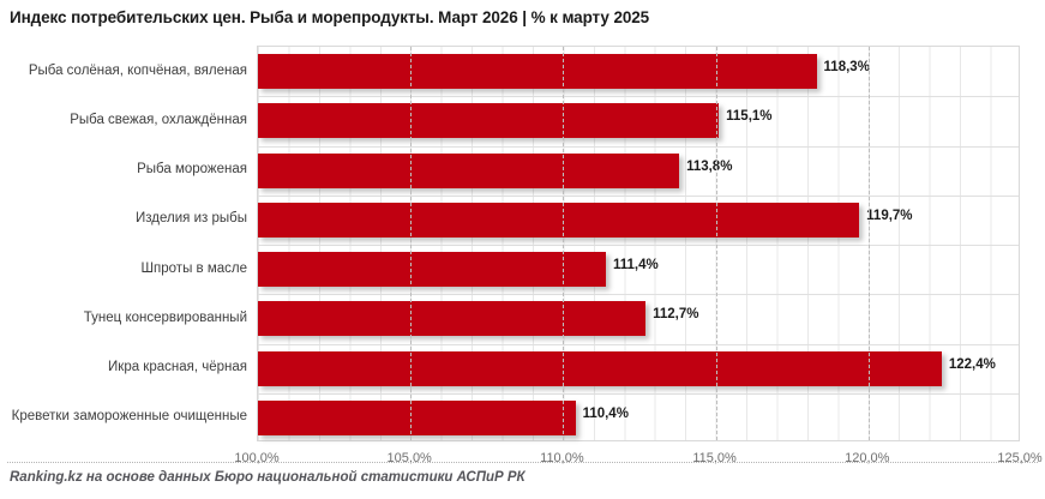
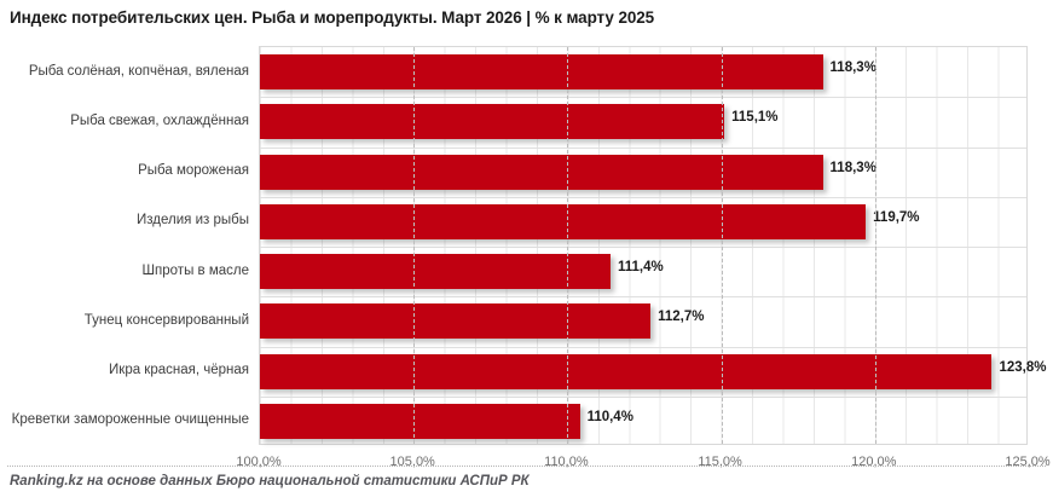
Рыба мороженая: 113,8% -> 118,3%
Икра красная, чёрная: 122,4% -> 123,8%
